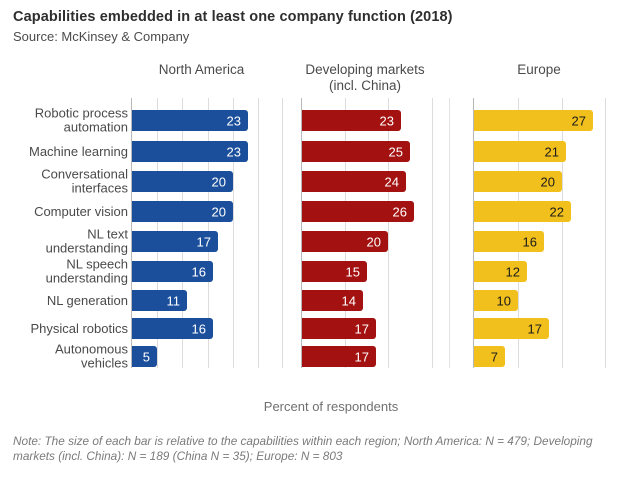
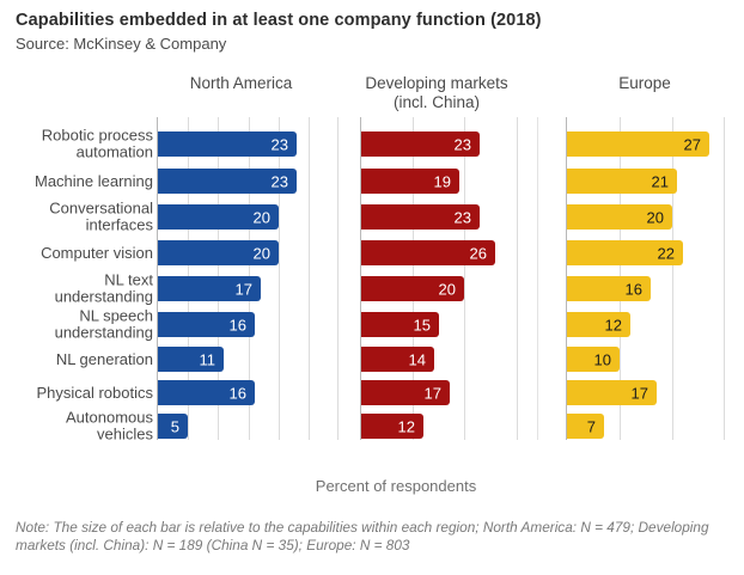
Developing markets (incl. China)/Machine learning: 25 -> 19
Developing markets (incl. China)/Conversational interfaces: 24 -> 23
Developing markets (incl. China)/Autonomous vehicles: 17 -> 12
